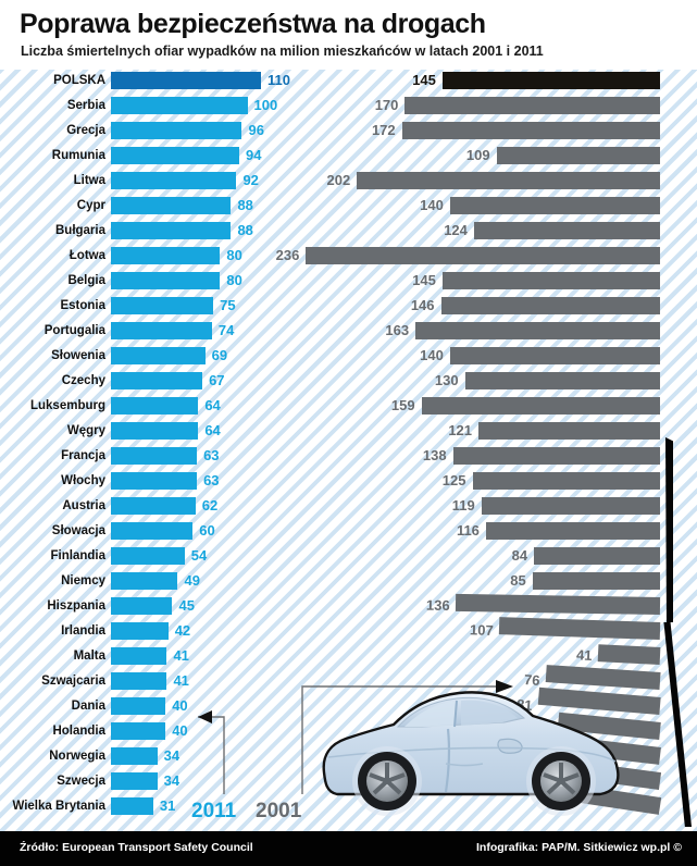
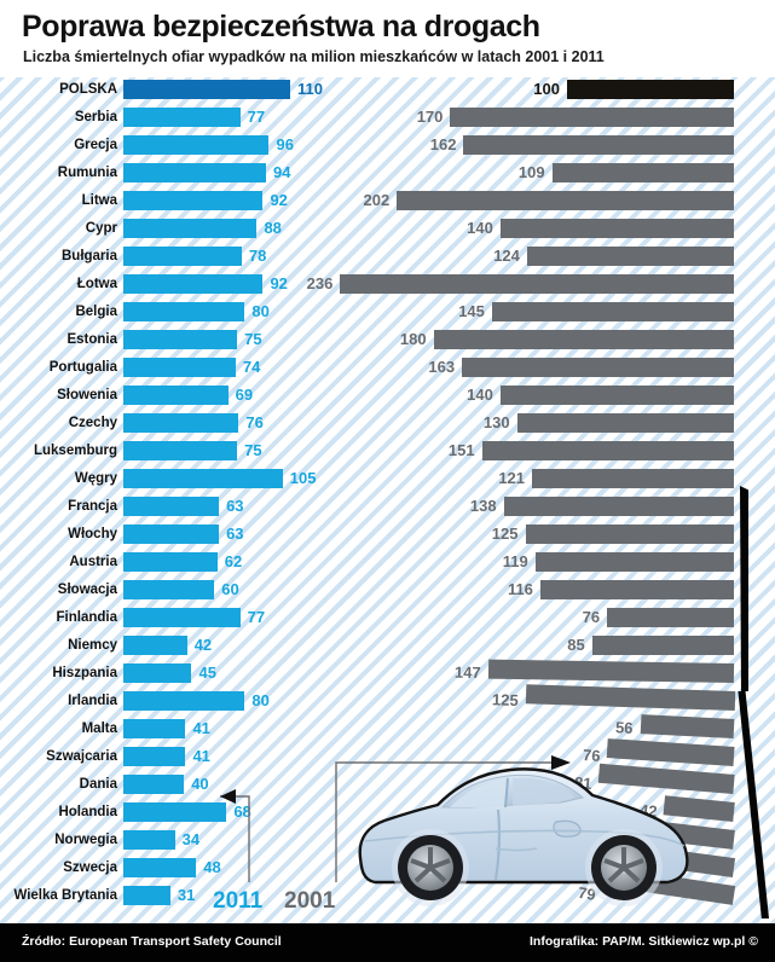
2001/POLSKA: 145 -> 100
2011/Serbia: 100 -> 77
2001/Grecja: 172 -> 162
2011/Bułgaria: 88 -> 78
2011/Łotwa: 80 -> 92
2001/Estonia: 146 -> 180
2011/Czechy: 67 -> 76
2011/Luksemburg: 64 -> 75
2001/Luksemburg: 159 -> 151
2011/Węgry: 64 -> 105
2011/Finlandia: 54 -> 77
2001/Finlandia: 84 -> 76
2011/Niemcy: 49 -> 42
2001/Hiszpania: 136 -> 147
2011/Irlandia: 42 -> 80
2001/Irlandia: 107 -> 125
2001/Malta: 41 -> 56
2011/Holandia: 40 -> 68
2001/Holandia: 68 -> 42
2011/Szwecja: 34 -> 48
2001/Szwecja: 60 -> 115
2001/Wielka Brytania: 61 -> 79
